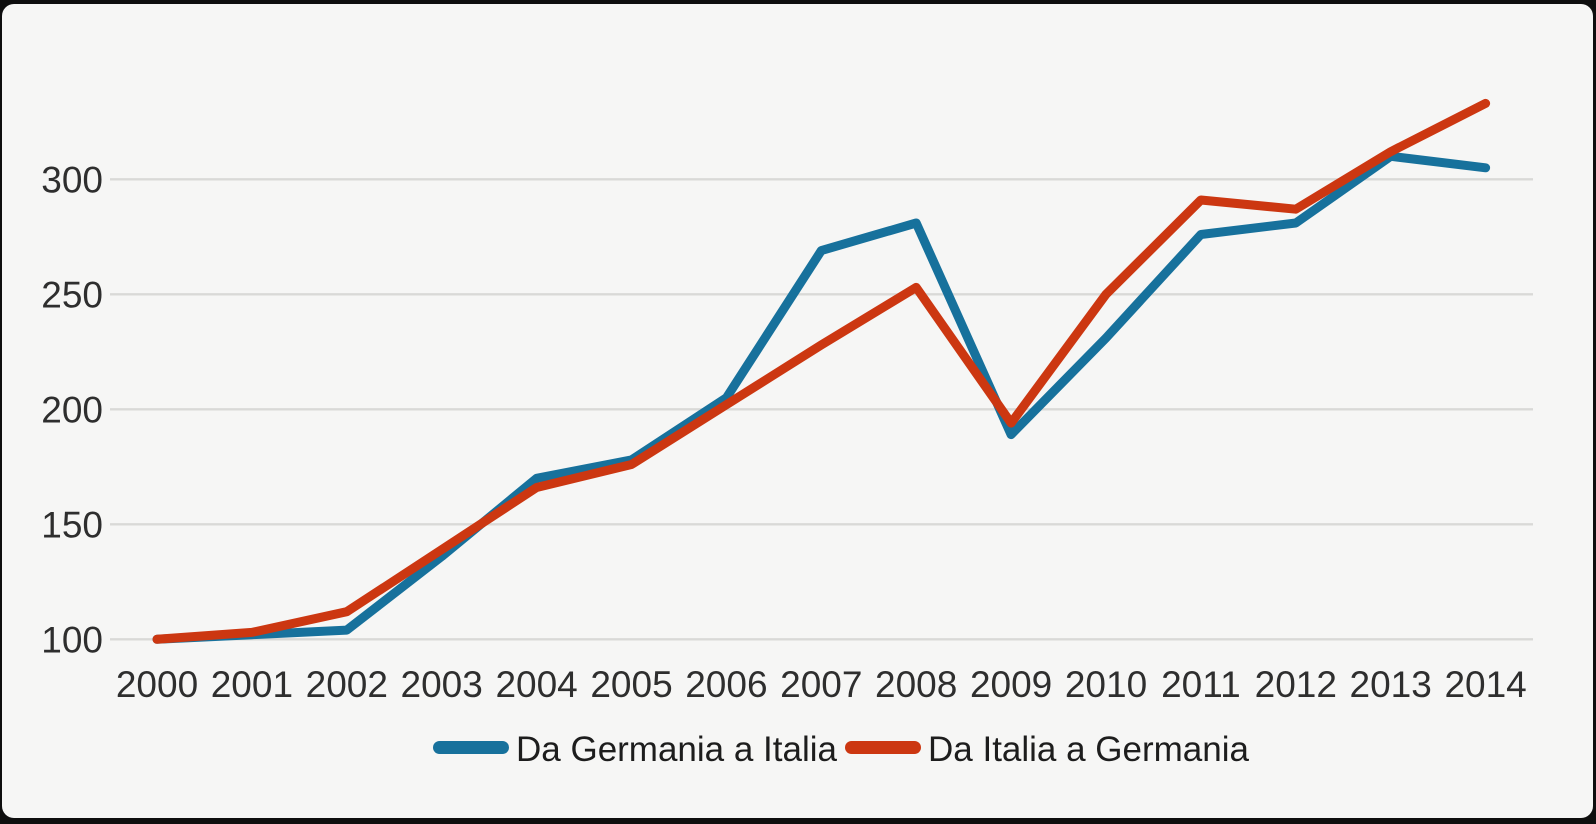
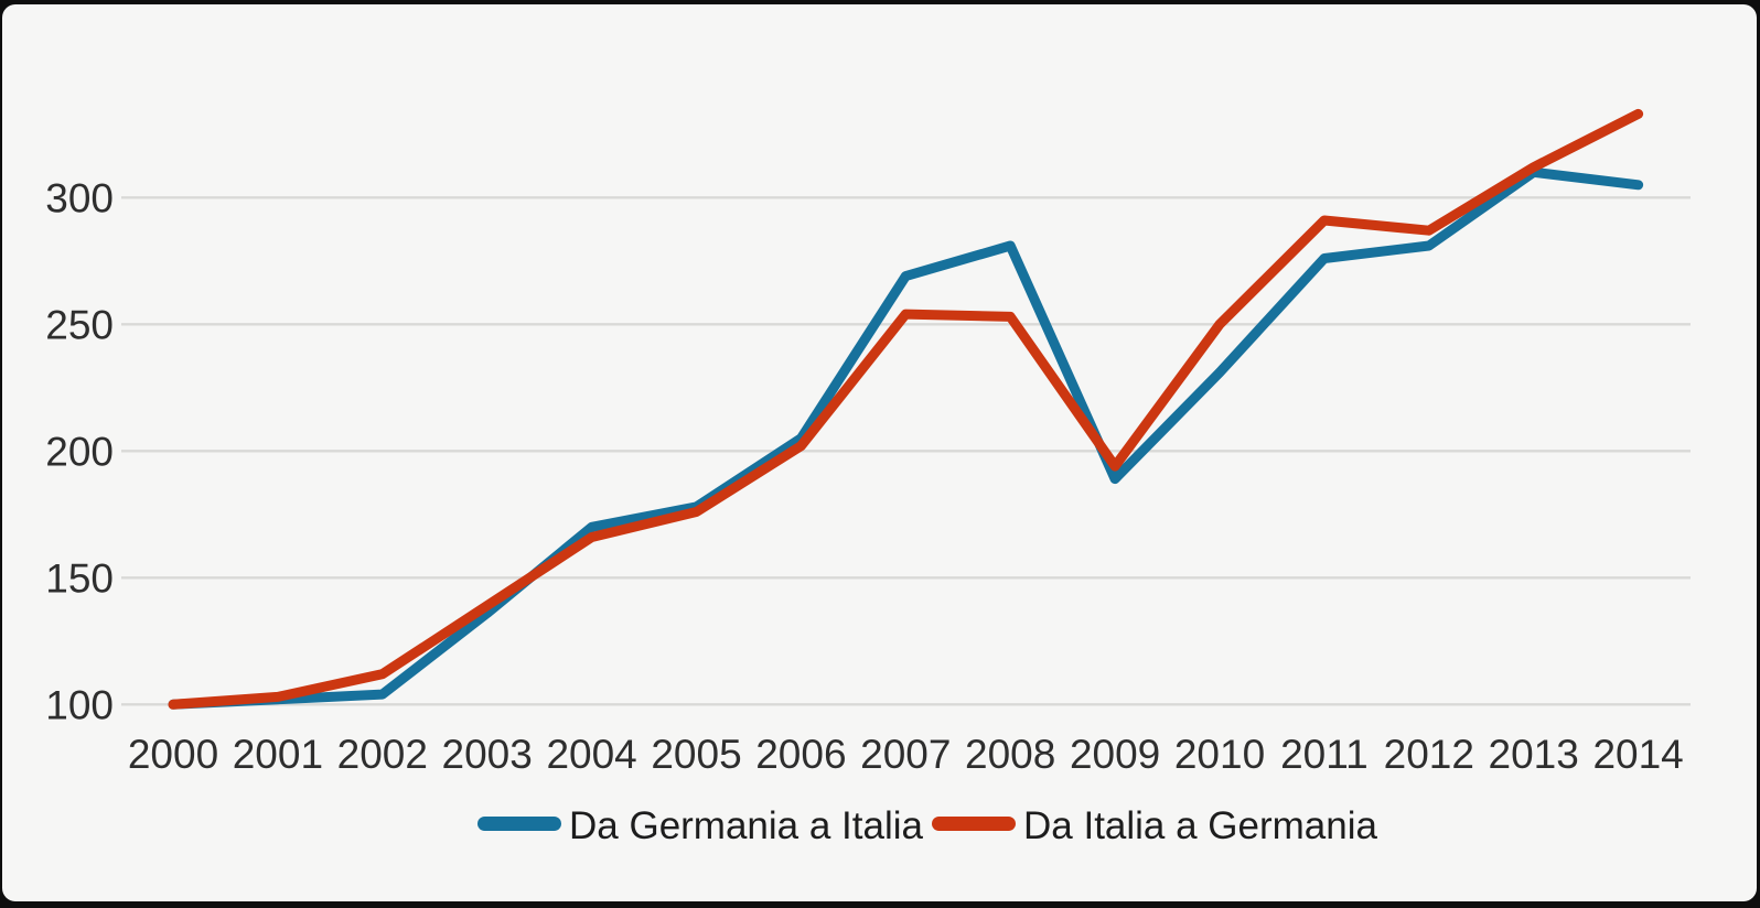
Da Italia a Germania/2007: 228 -> 254
